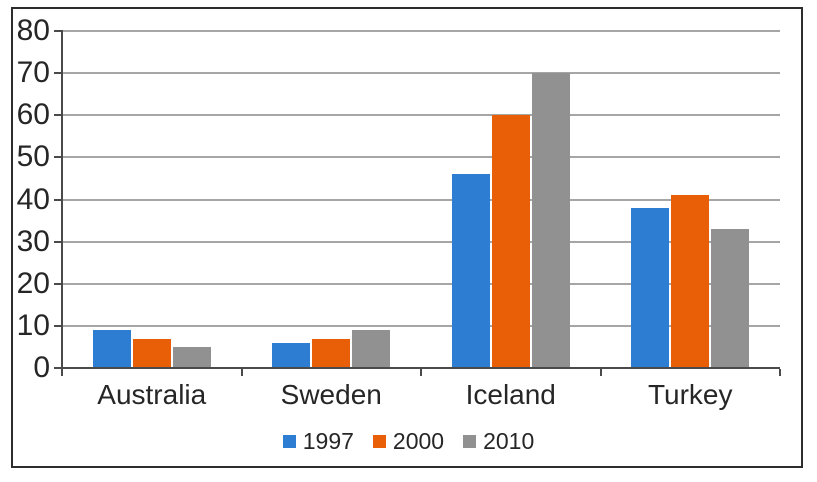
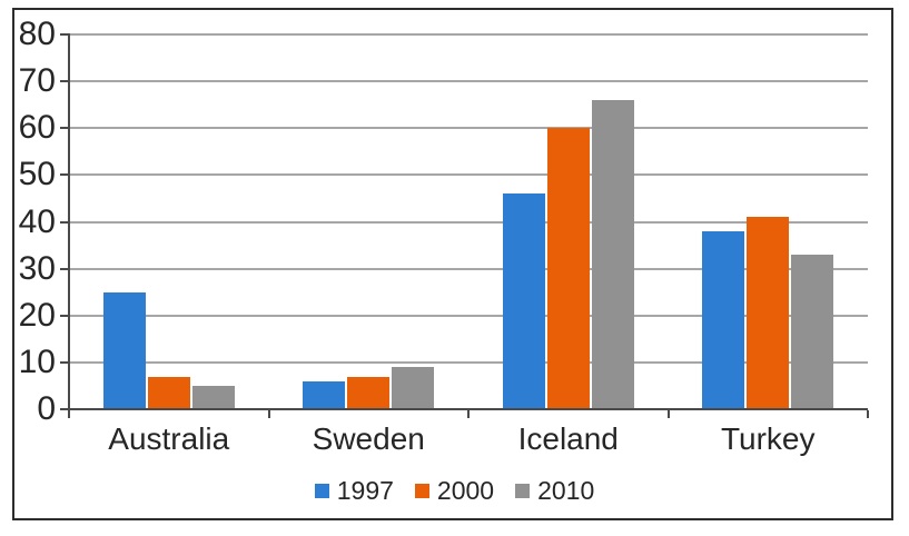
1997/Australia: 9 -> 25
2010/Iceland: 70 -> 66
